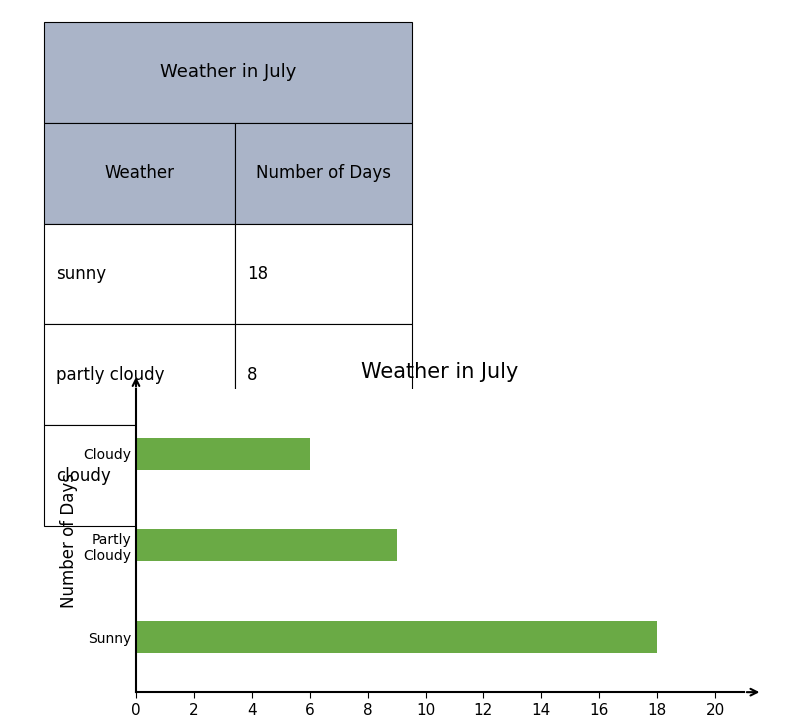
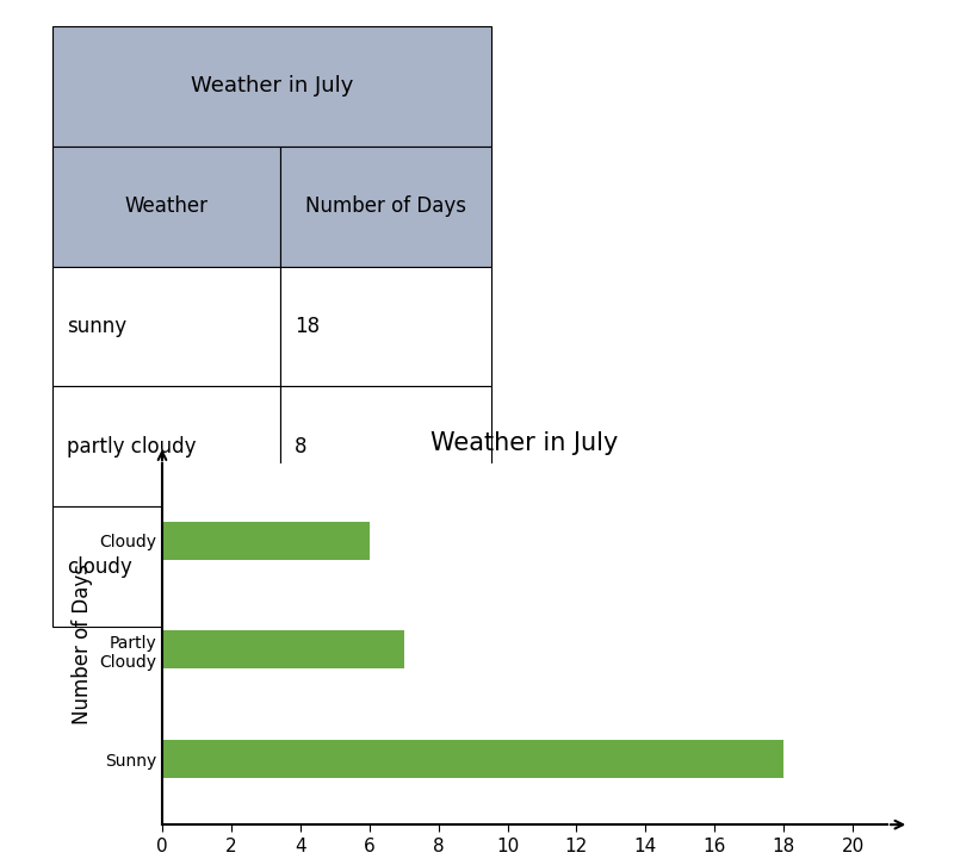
Partly Cloudy: 9 -> 7
